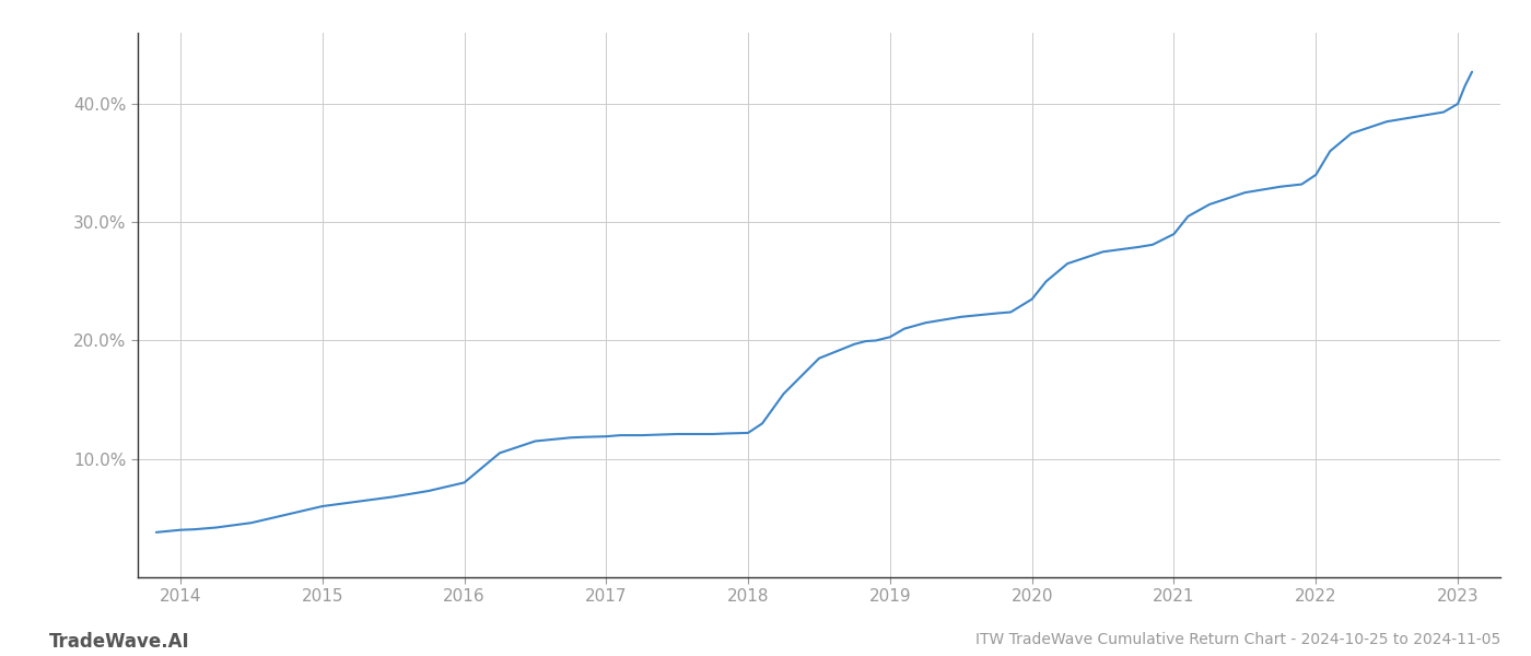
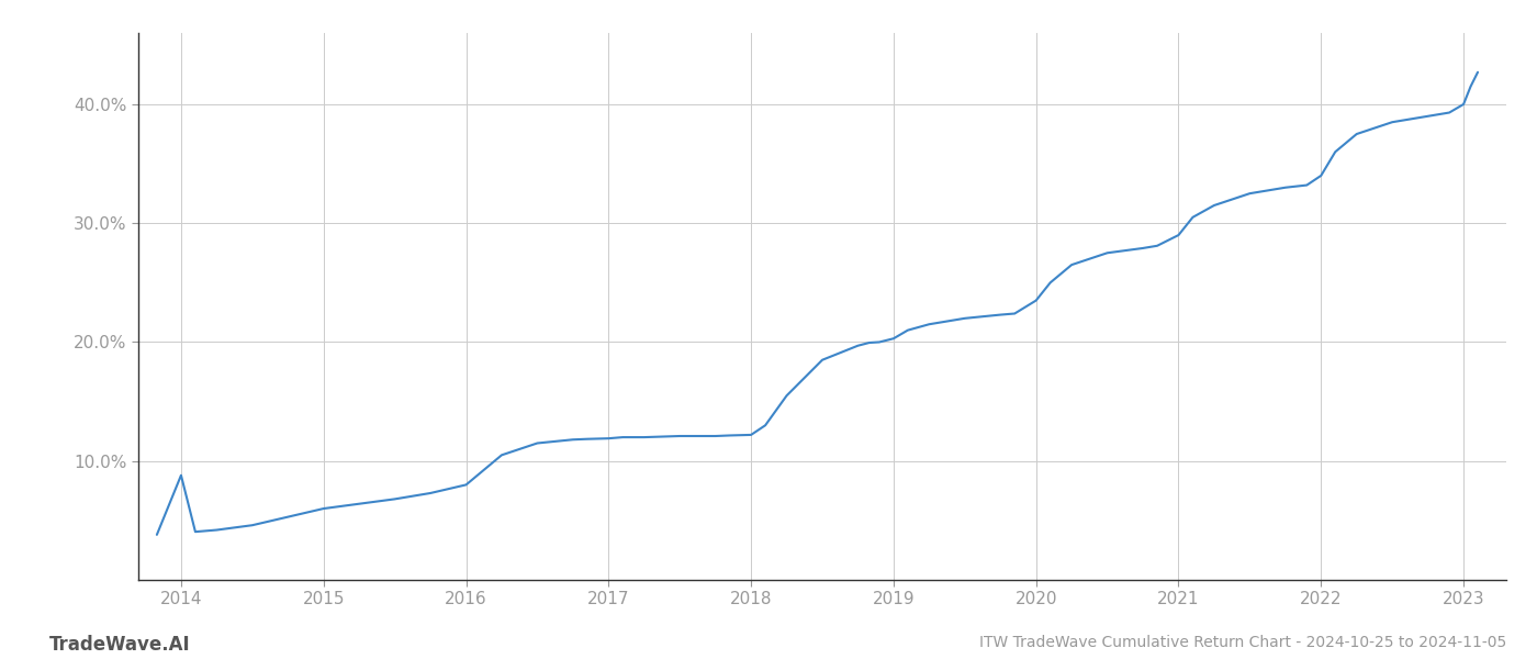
2014: 4.0% -> 8.8%
